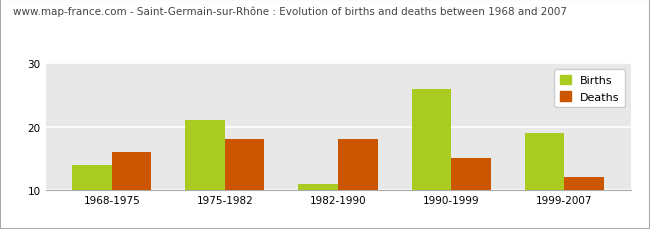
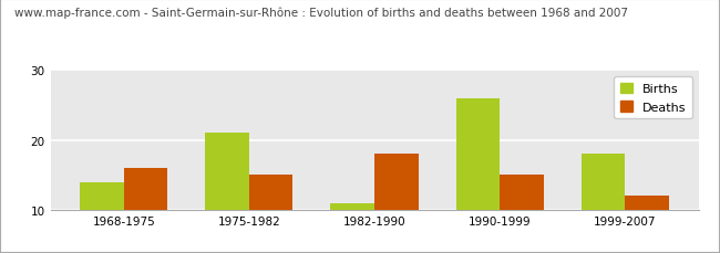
Deaths/1975-1982: 18 -> 15
Births/1999-2007: 19 -> 18
